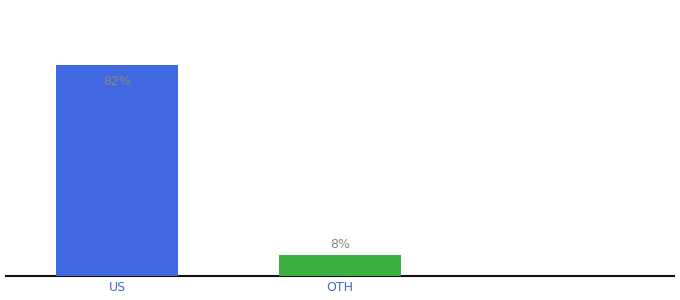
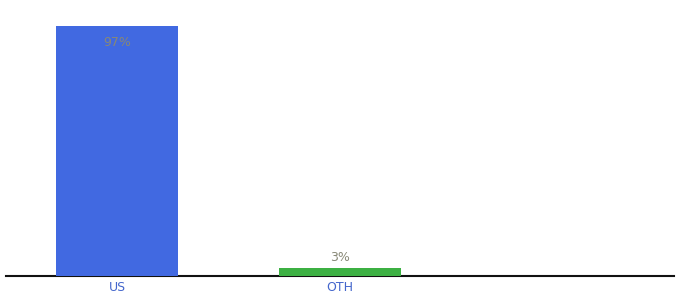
US: 82% -> 97%
OTH: 8% -> 3%
